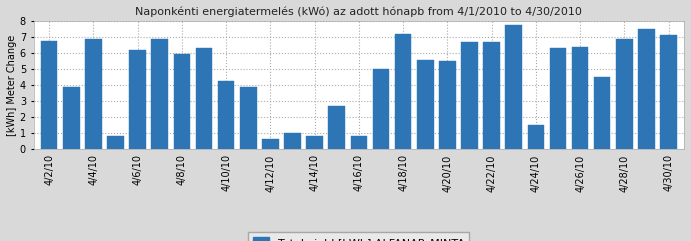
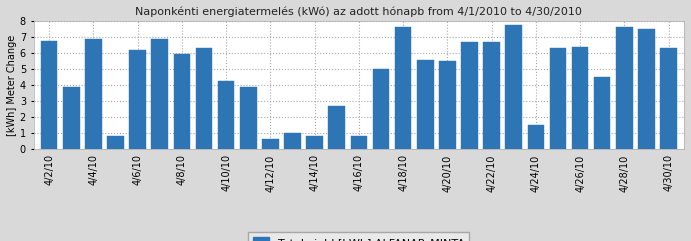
4/18/10: 7.2 -> 7.6
4/28/10: 6.9 -> 7.6
4/30/10: 7.1 -> 6.3
